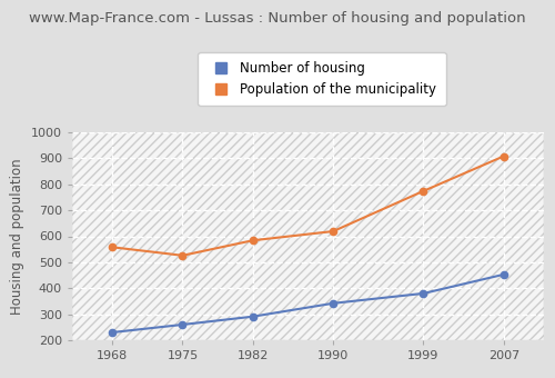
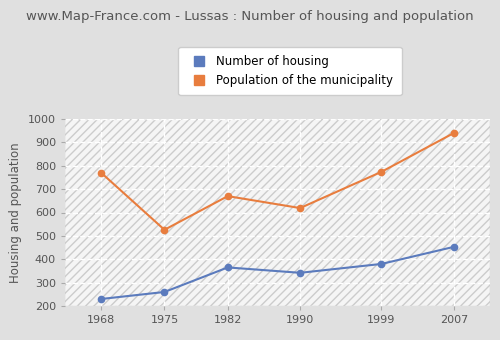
Population of the municipality/1968: 558 -> 770
Number of housing/1982: 291 -> 365
Population of the municipality/1982: 584 -> 670
Population of the municipality/2007: 908 -> 940
